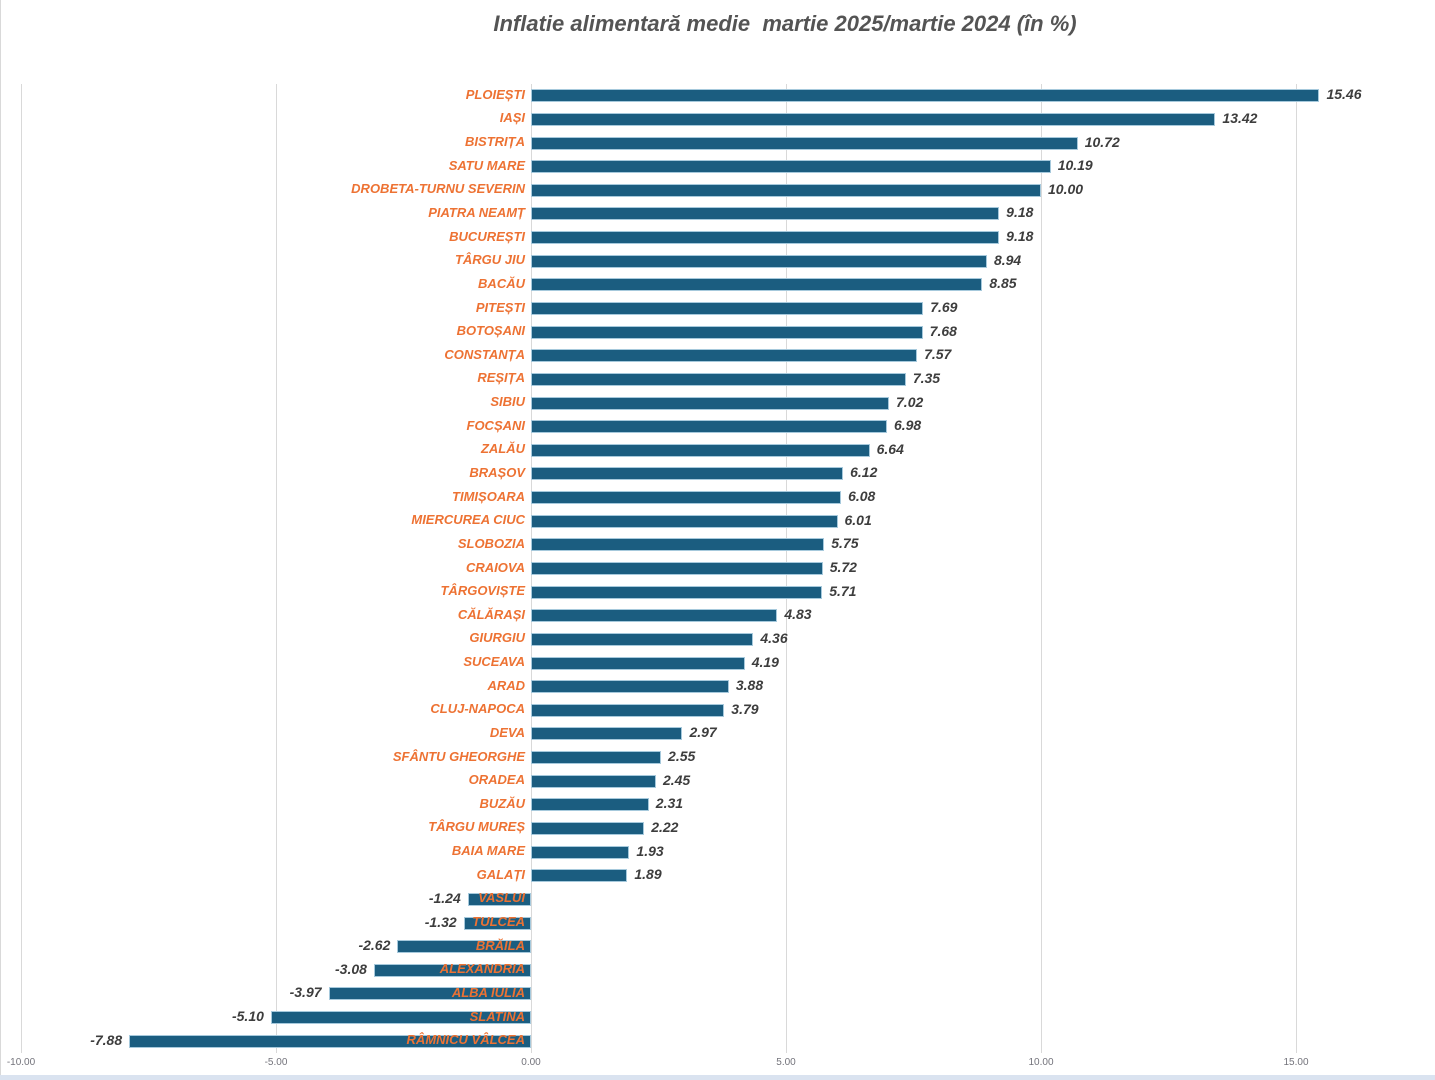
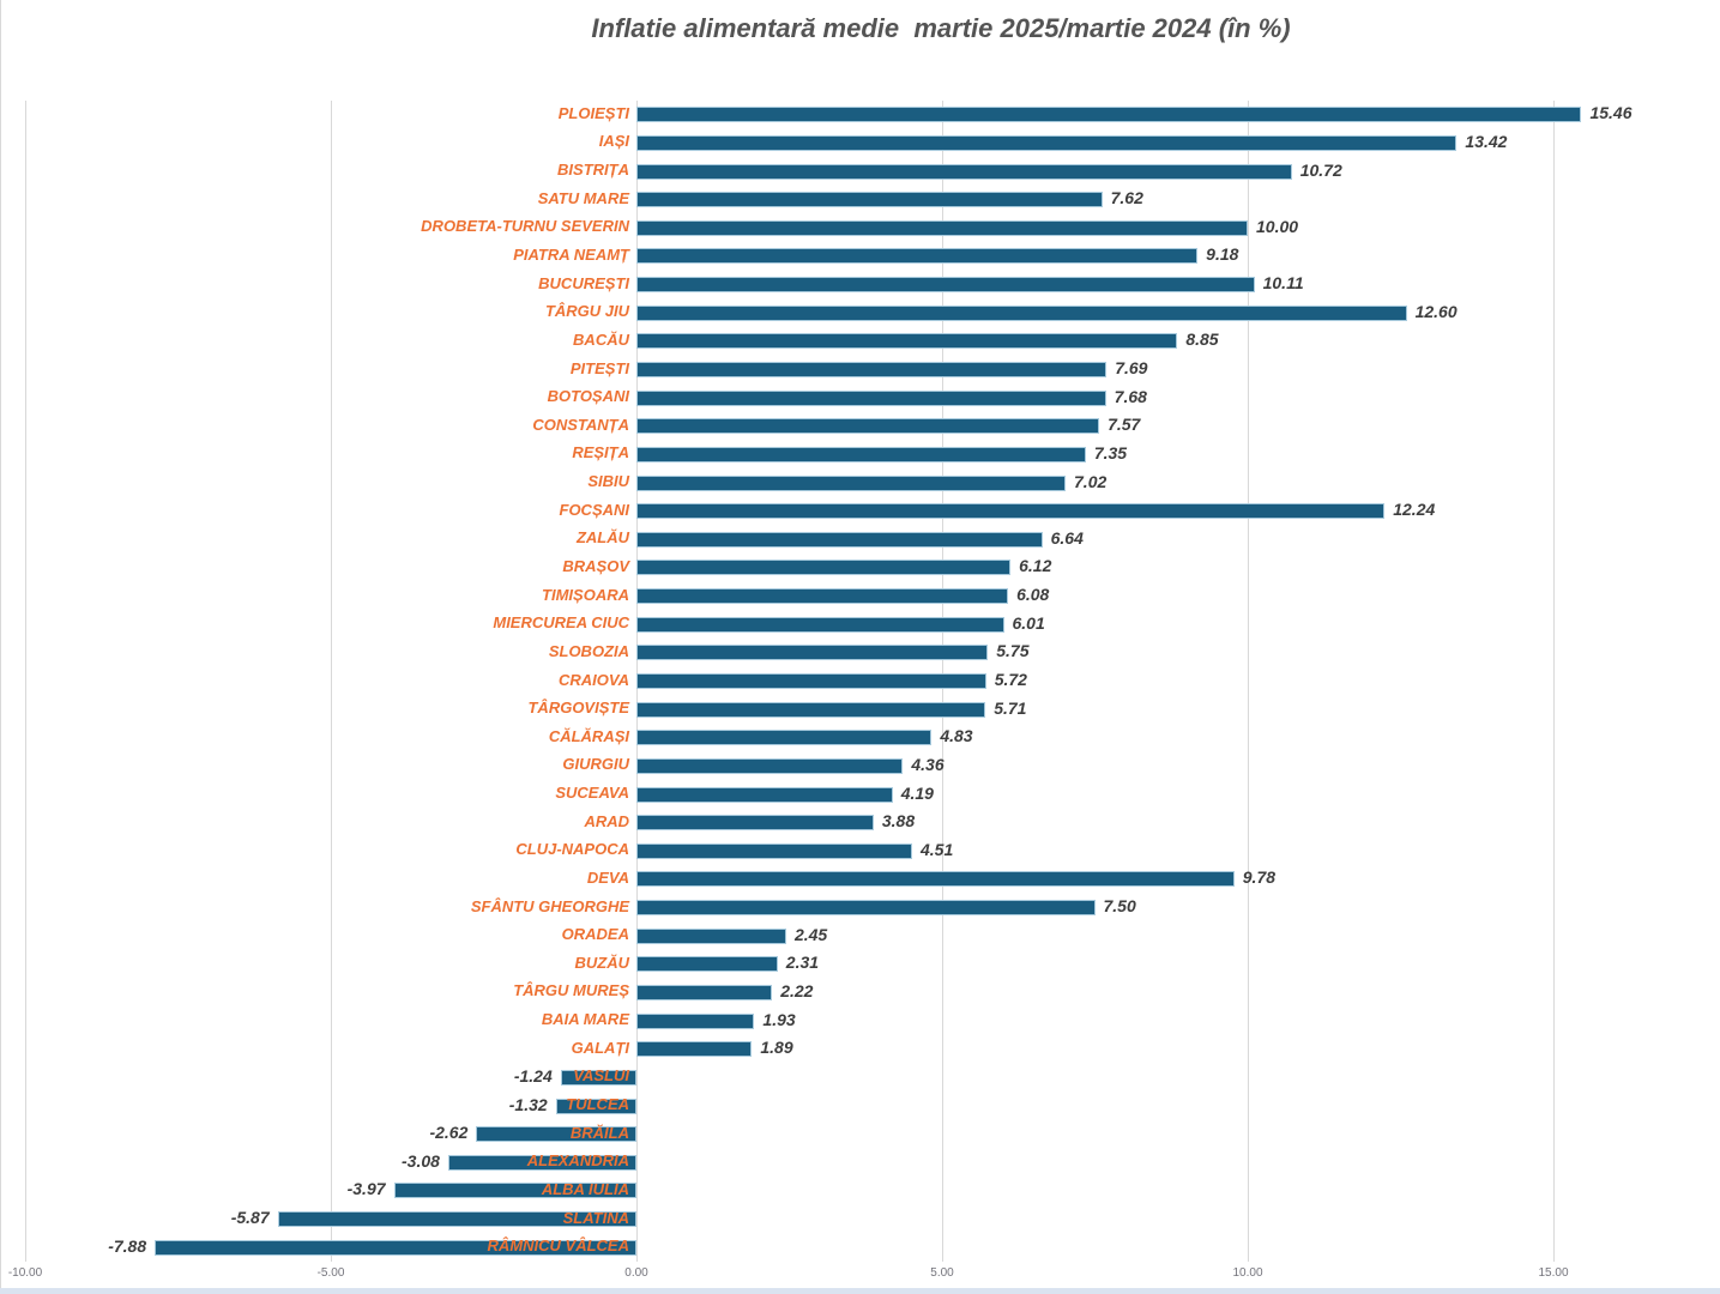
SATU MARE: 10.19 -> 7.62
BUCUREȘTI: 9.18 -> 10.11
TÂRGU JIU: 8.94 -> 12.60
FOCȘANI: 6.98 -> 12.24
CLUJ-NAPOCA: 3.79 -> 4.51
DEVA: 2.97 -> 9.78
SFÂNTU GHEORGHE: 2.55 -> 7.50
SLATINA: -5.10 -> -5.87
